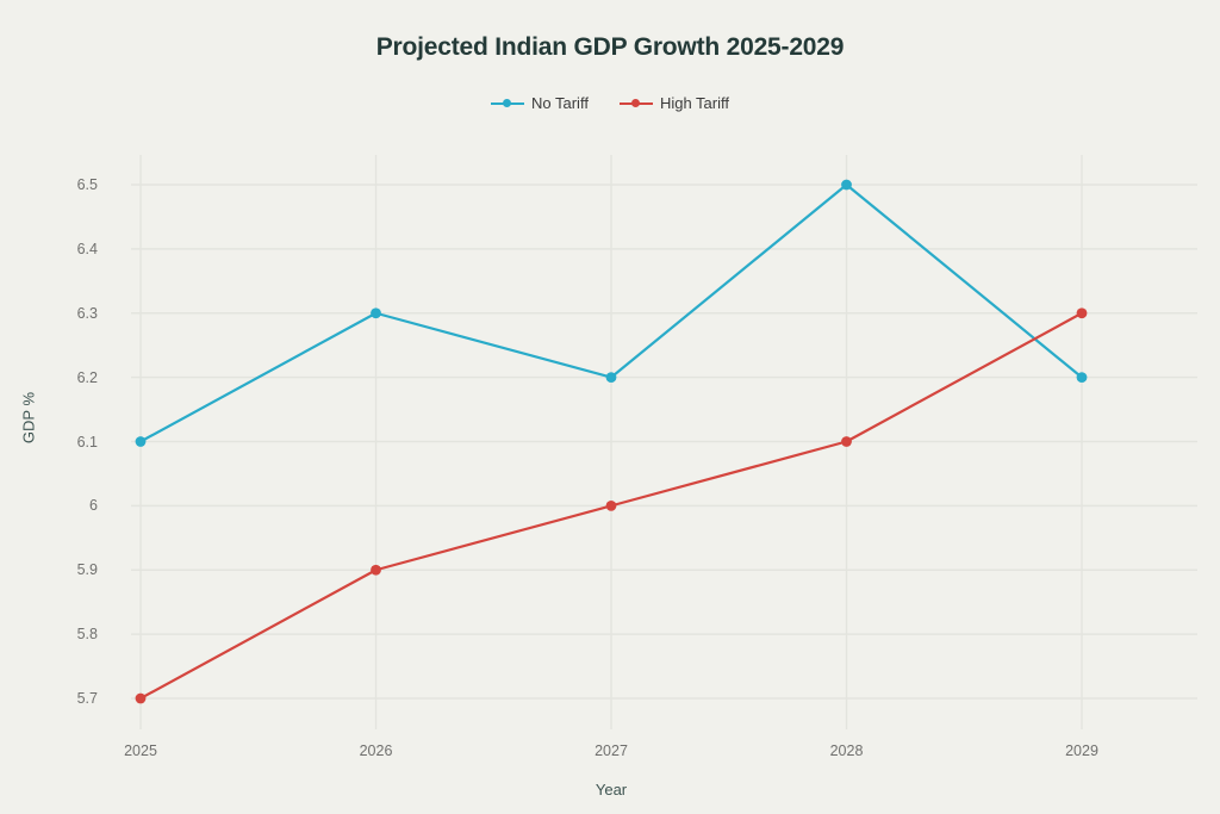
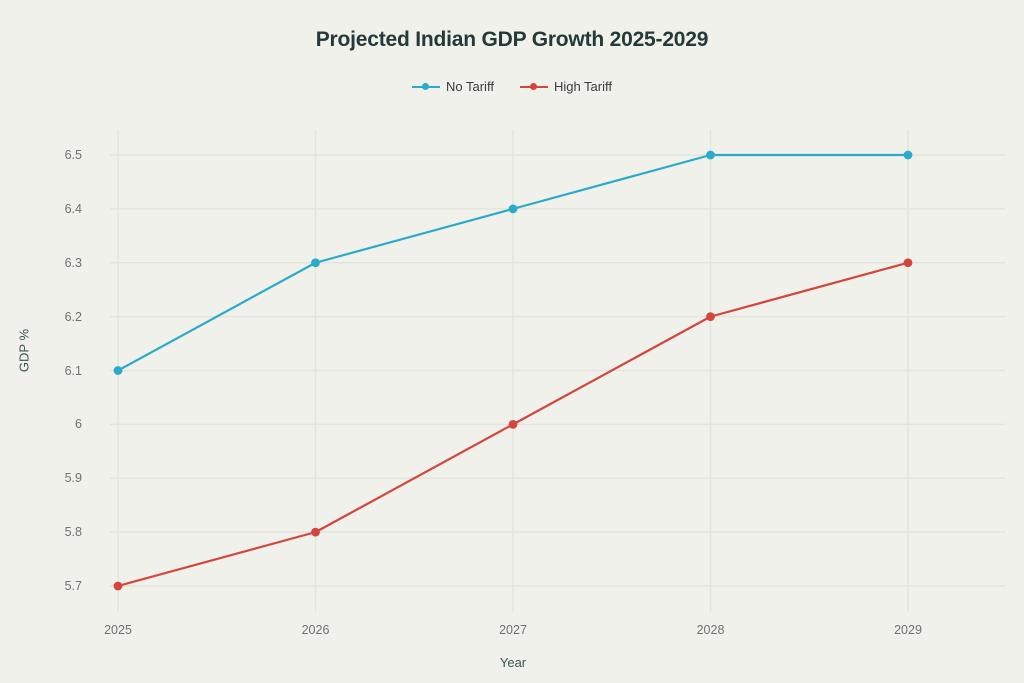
High Tariff/2026: 5.9 -> 5.8
No Tariff/2027: 6.2 -> 6.4
High Tariff/2028: 6.1 -> 6.2
No Tariff/2029: 6.2 -> 6.5
